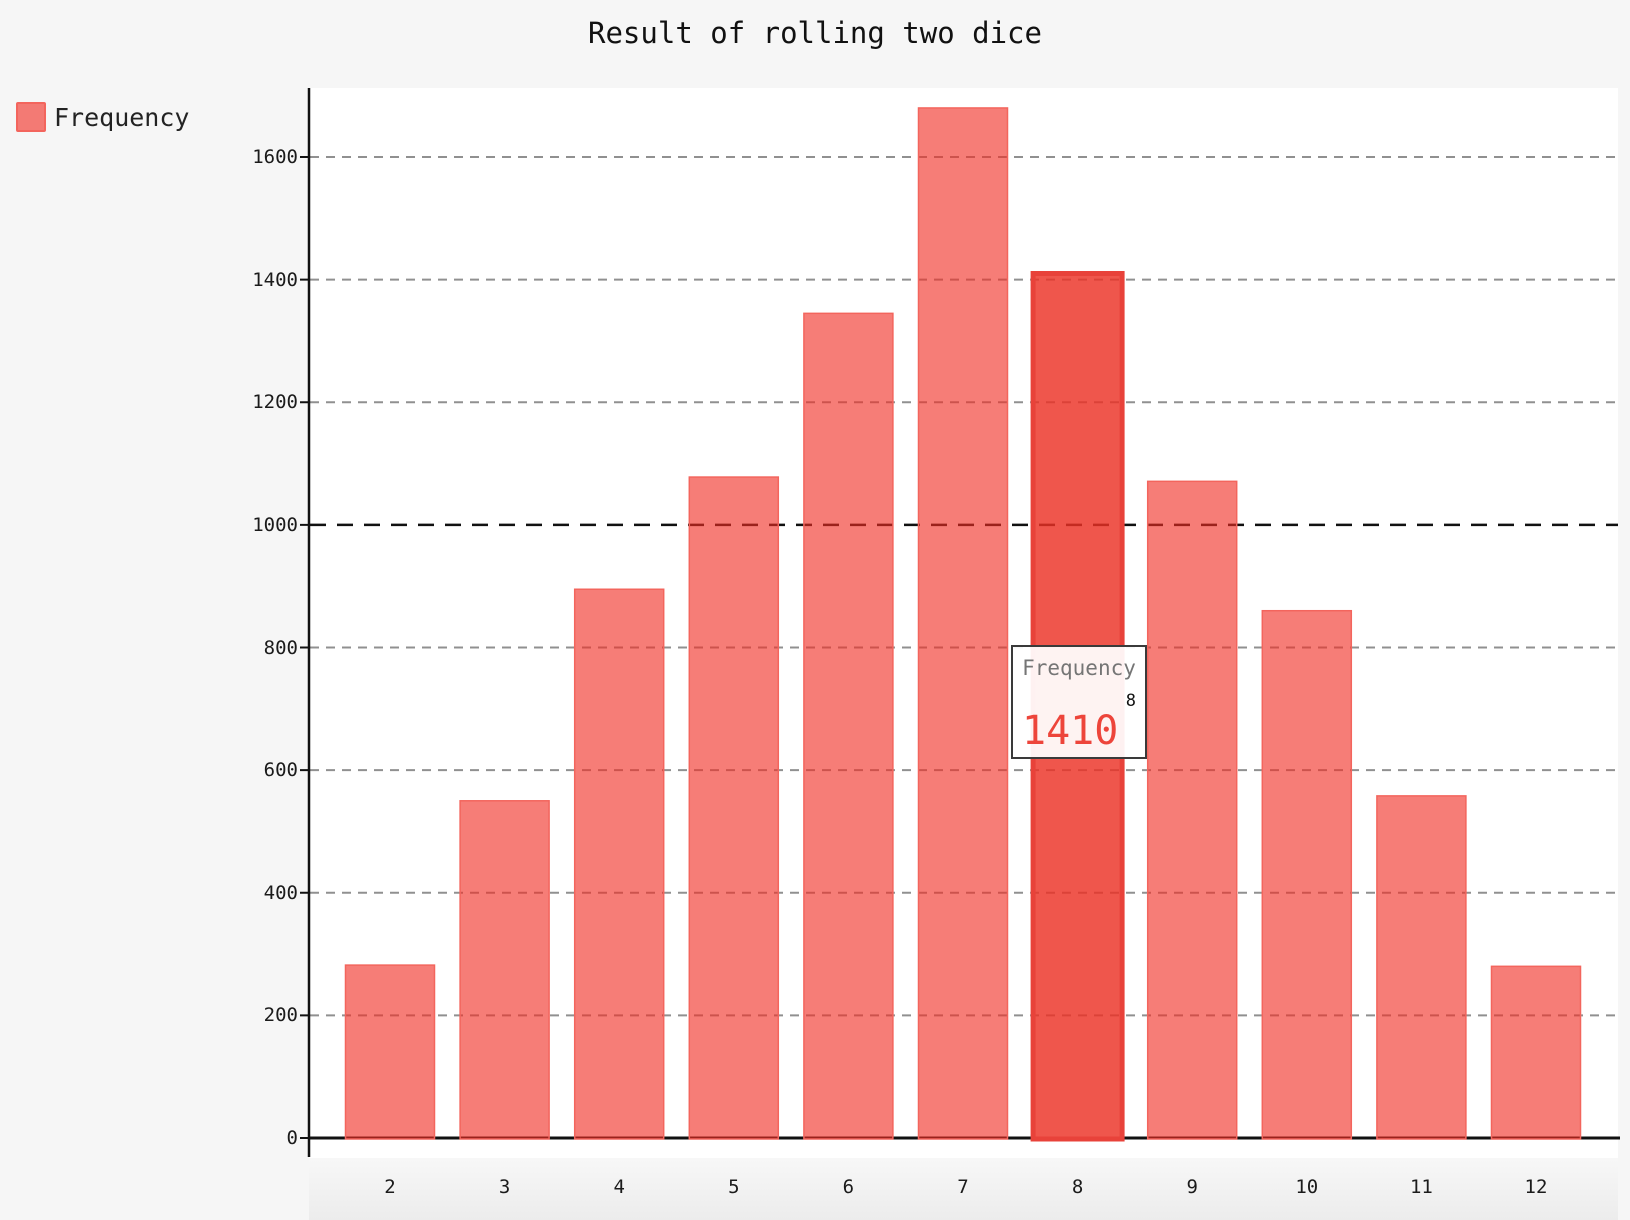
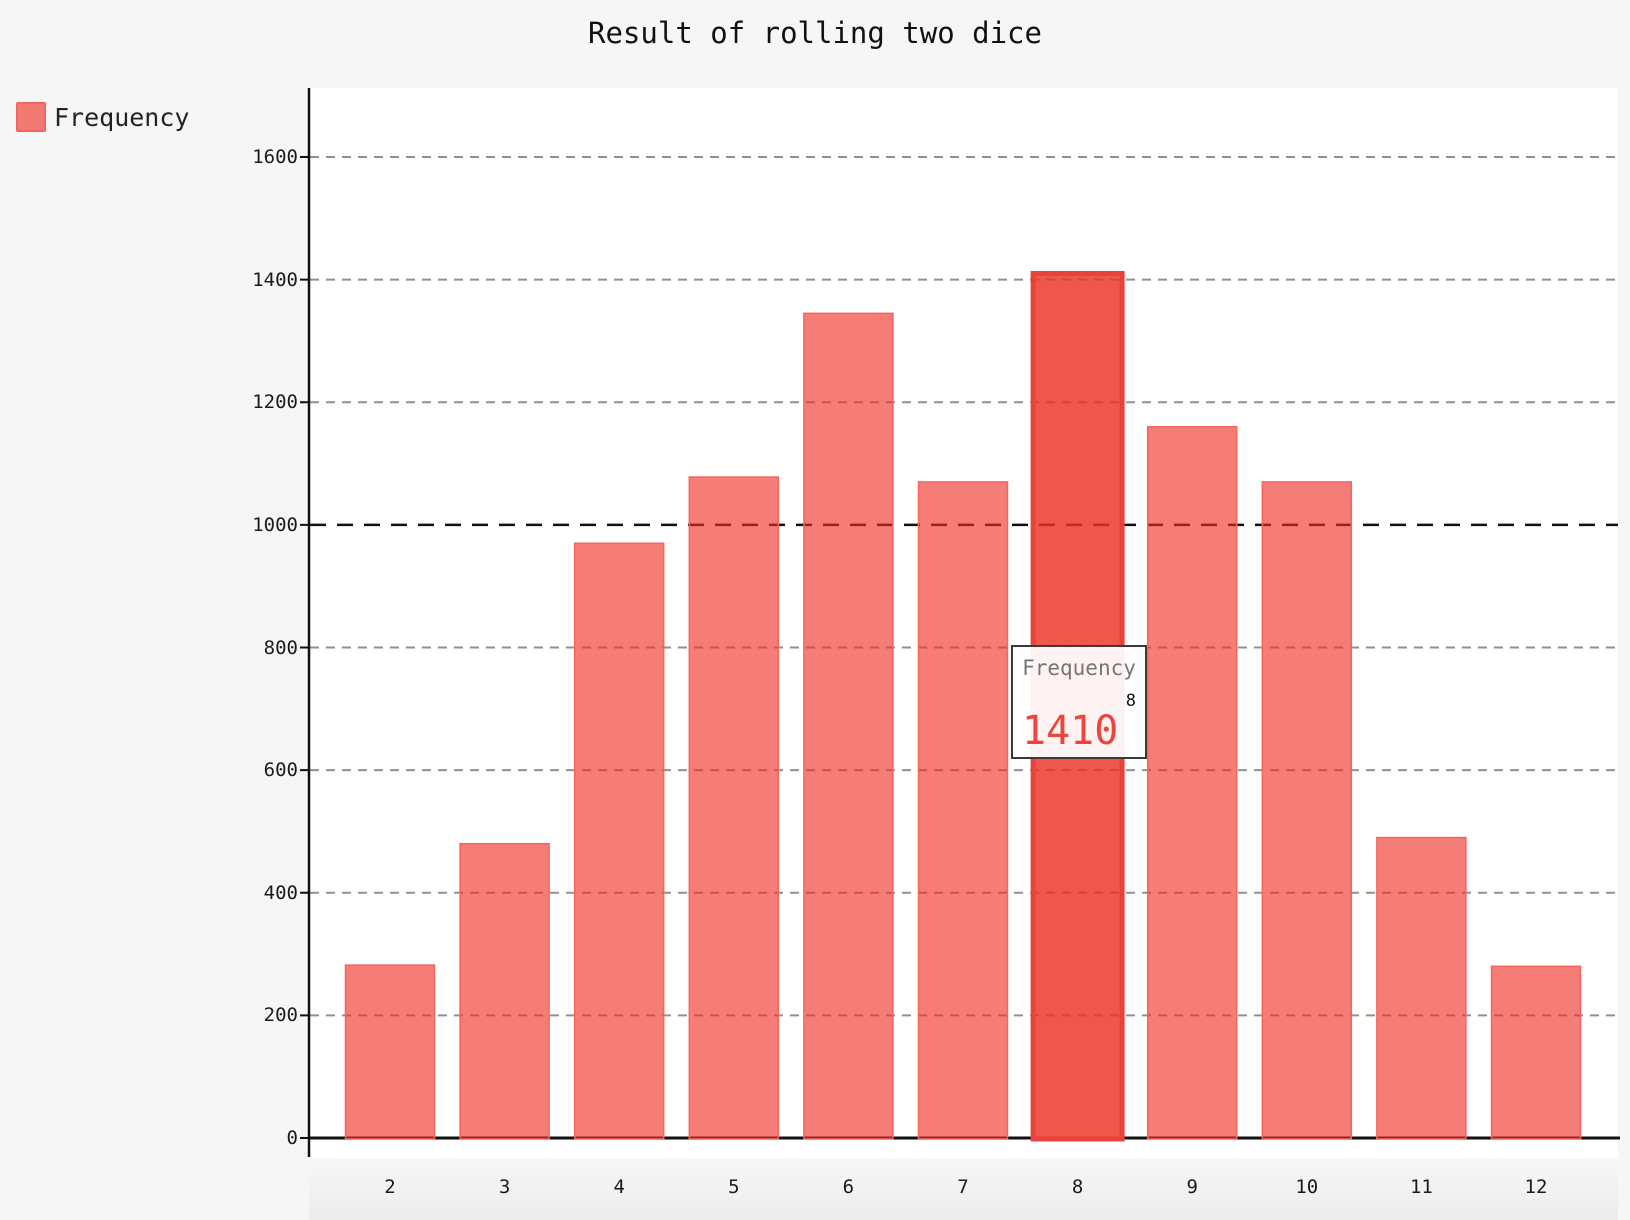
3: 550 -> 480
4: 900 -> 970
7: 1680 -> 1070
9: 1070 -> 1160
10: 860 -> 1070
11: 560 -> 490
